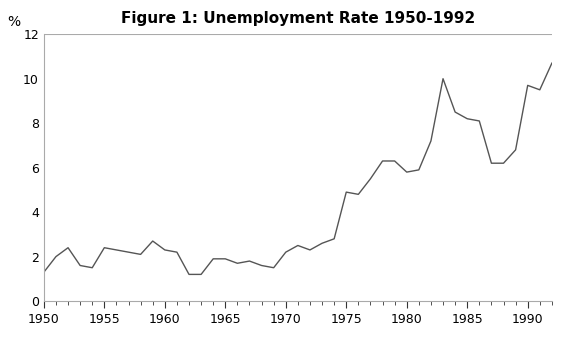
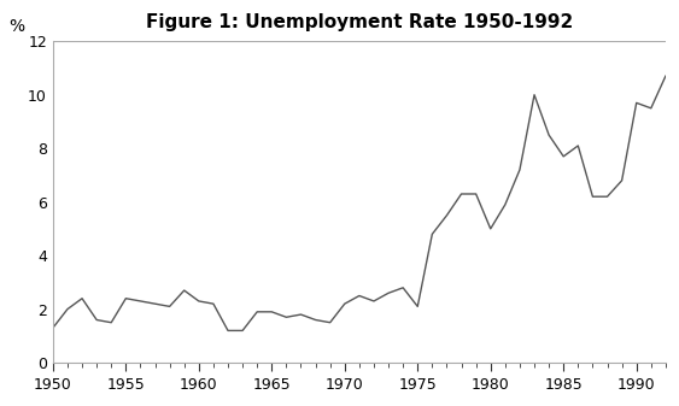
1975: 4.9 -> 2.1
1980: 5.8 -> 5.0
1985: 8.2 -> 7.7
